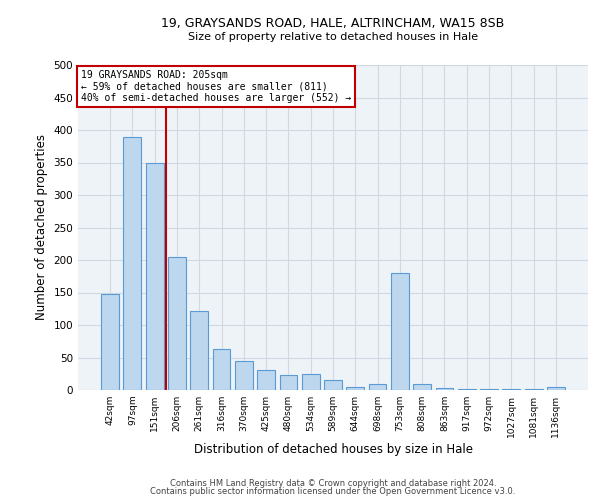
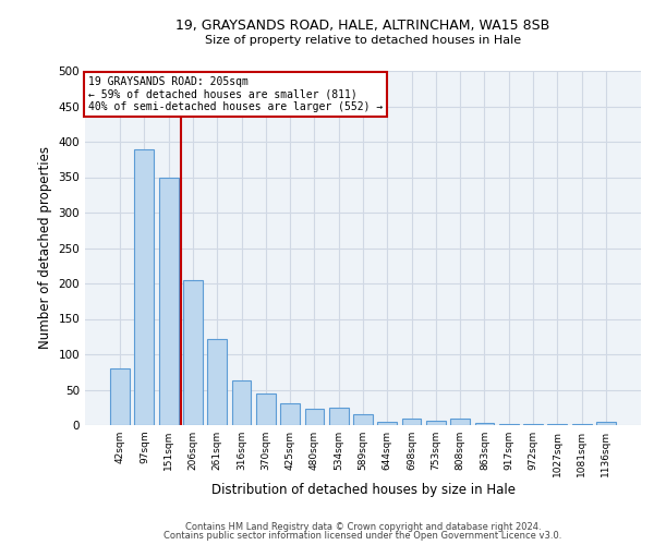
42sqm: 148 -> 80
753sqm: 180 -> 6
